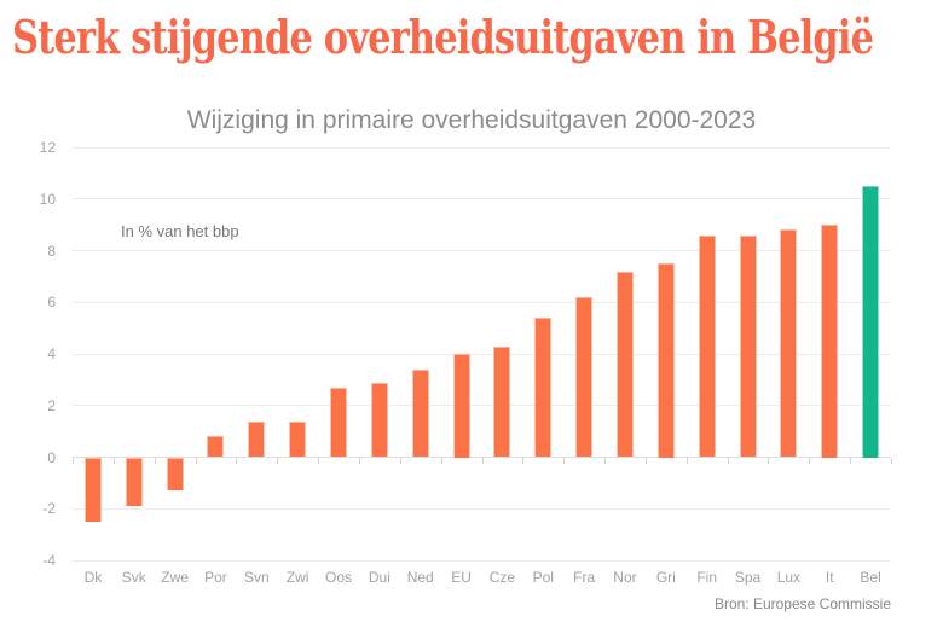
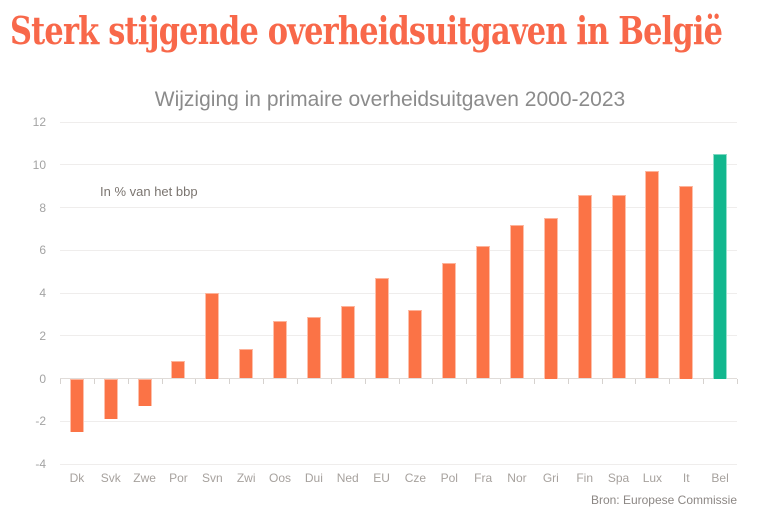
Svn: 1.4 -> 4.0
EU: 4.0 -> 4.7
Cze: 4.3 -> 3.2
Lux: 8.8 -> 9.7
